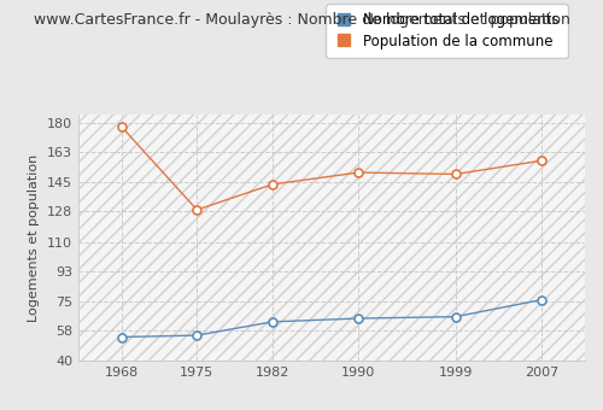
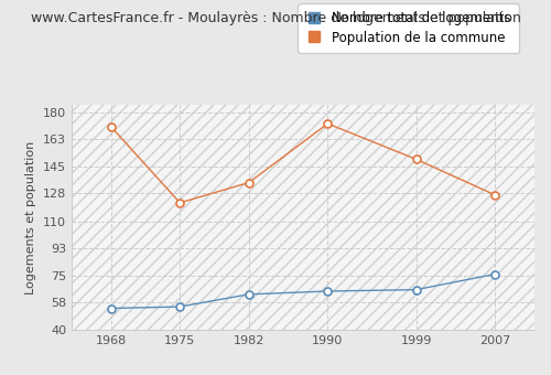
Population de la commune/1968: 178 -> 171
Population de la commune/1975: 129 -> 122
Population de la commune/1982: 144 -> 135
Population de la commune/1990: 151 -> 173
Population de la commune/2007: 158 -> 127
